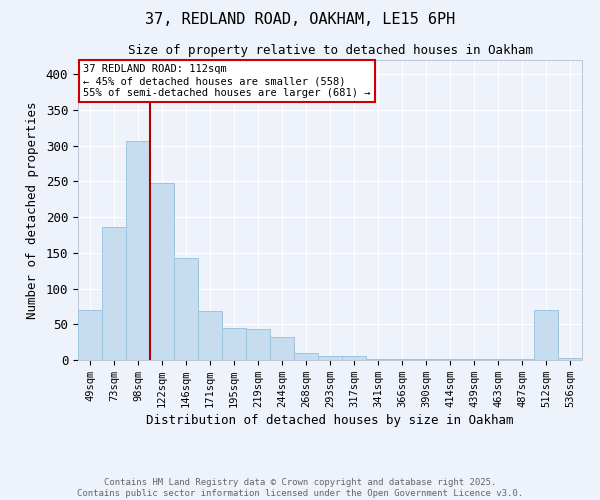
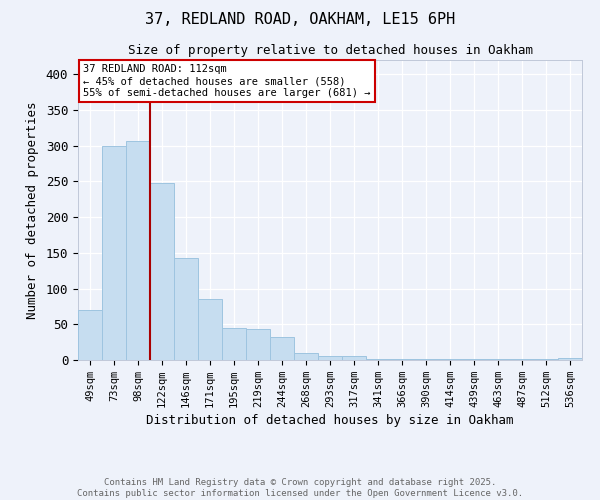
73sqm: 186 -> 300
171sqm: 68 -> 85
512sqm: 70 -> 1
